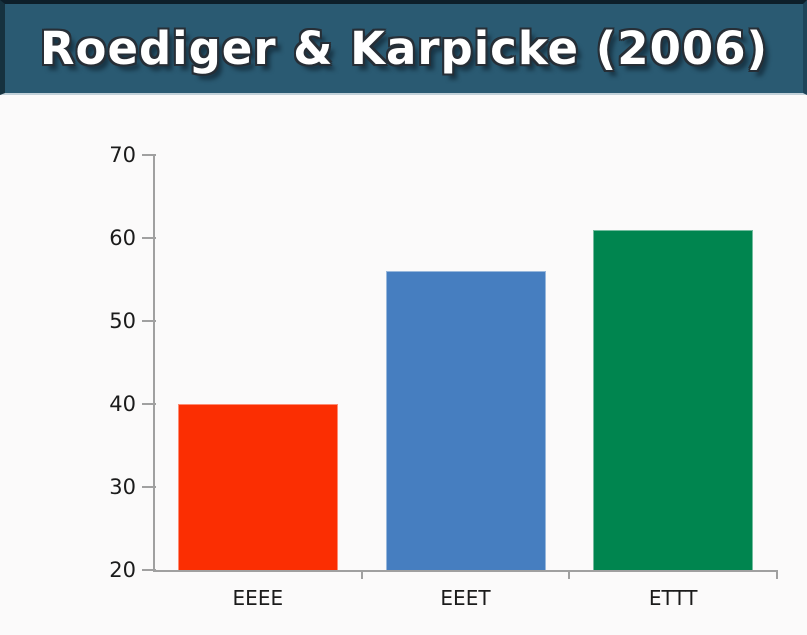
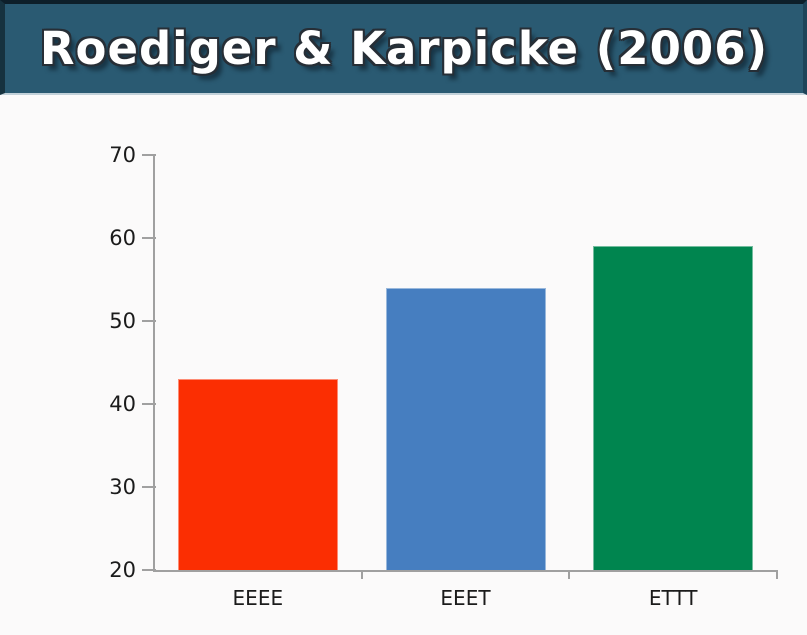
EEEE: 40 -> 43
EEET: 56 -> 54
ETTT: 61 -> 59
